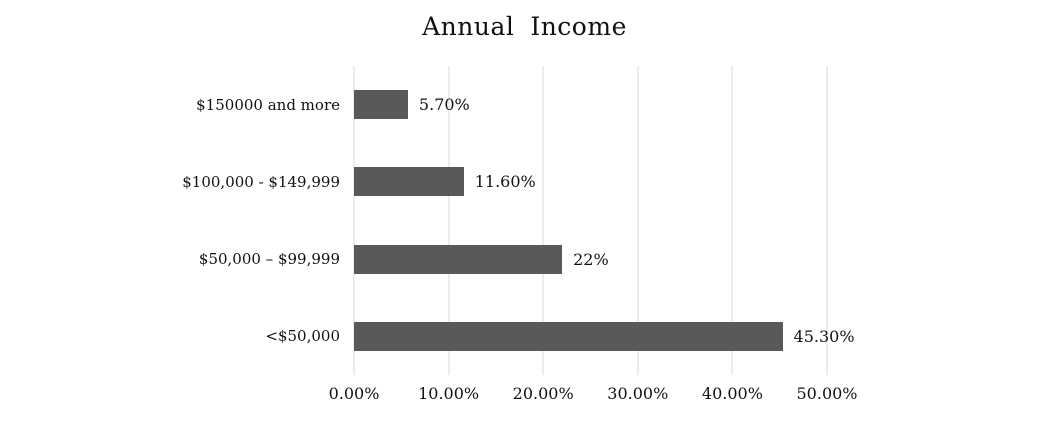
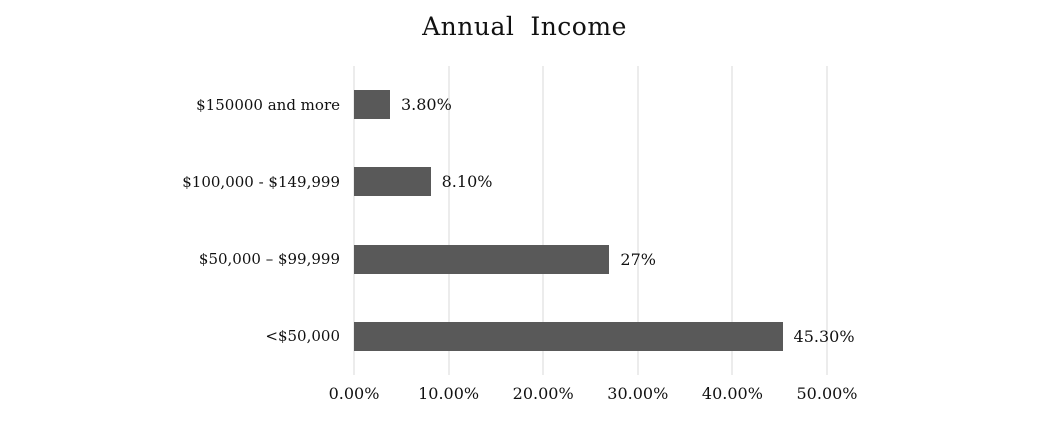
$150000 and more: 5.70% -> 3.80%
$100,000 - $149,999: 11.60% -> 8.10%
$50,000 – $99,999: 22% -> 27%
